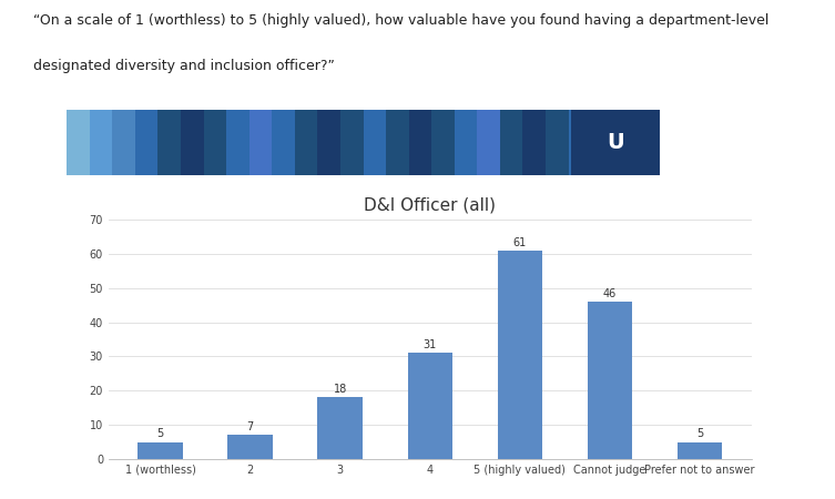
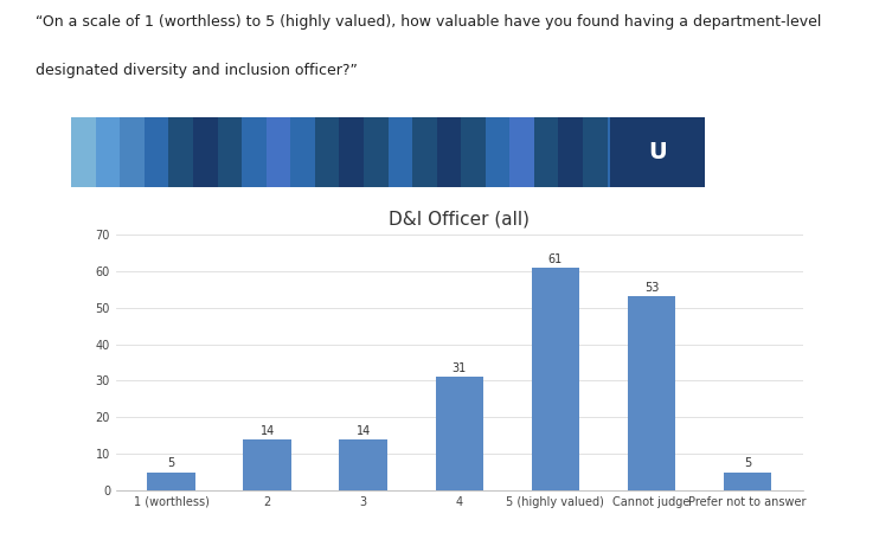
2: 7 -> 14
3: 18 -> 14
Cannot judge: 46 -> 53
